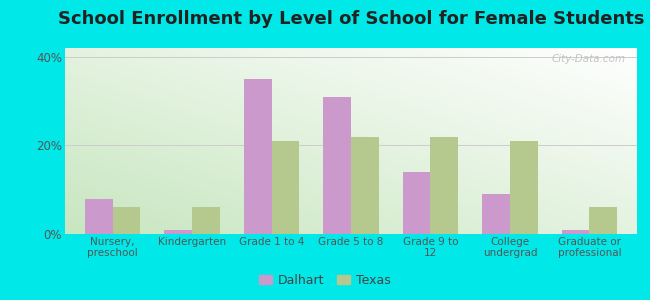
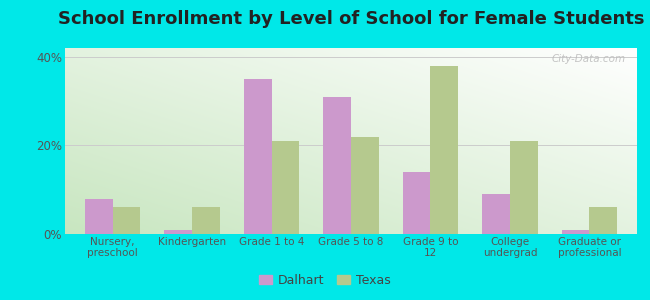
Texas/Grade 9 to 12: 22% -> 38%
